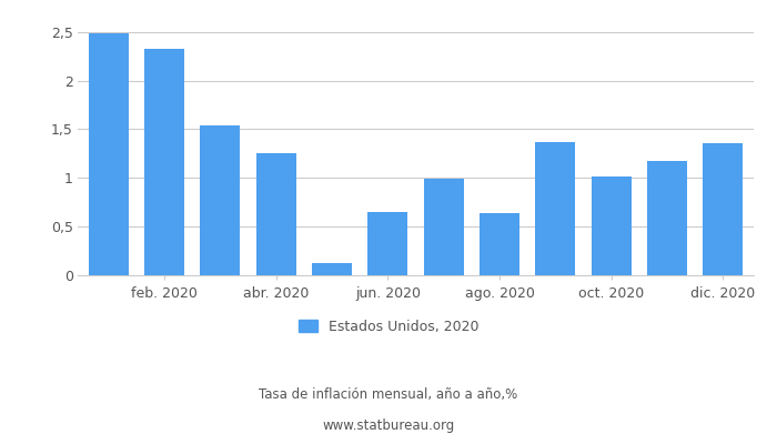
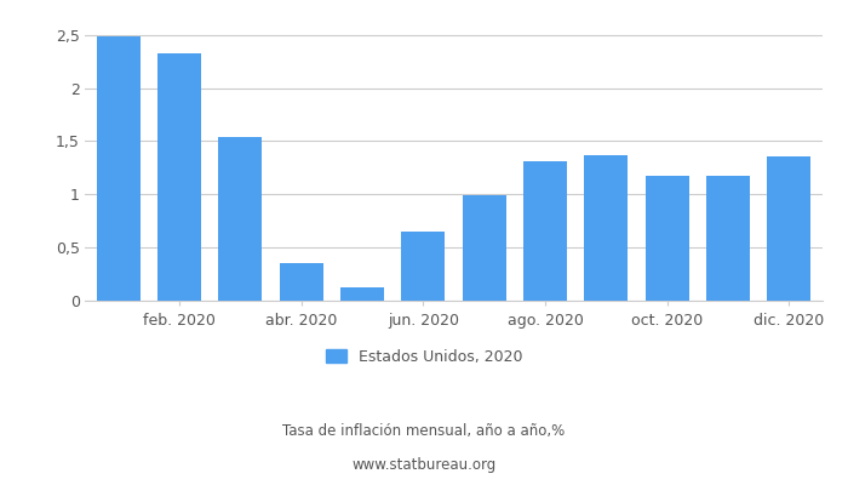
abr. 2020: 1,26 -> 0,35
ago. 2020: 0,64 -> 1,31
oct. 2020: 1,02 -> 1,18
